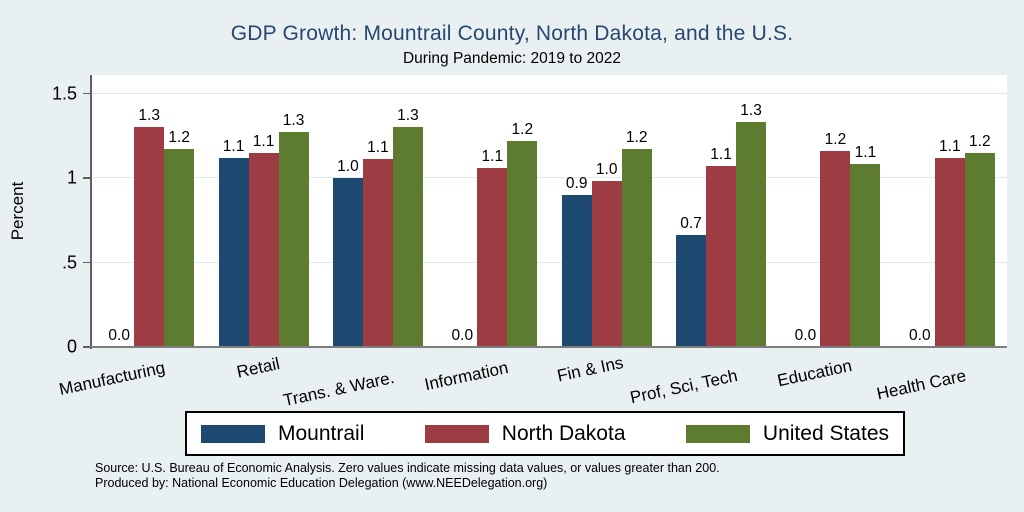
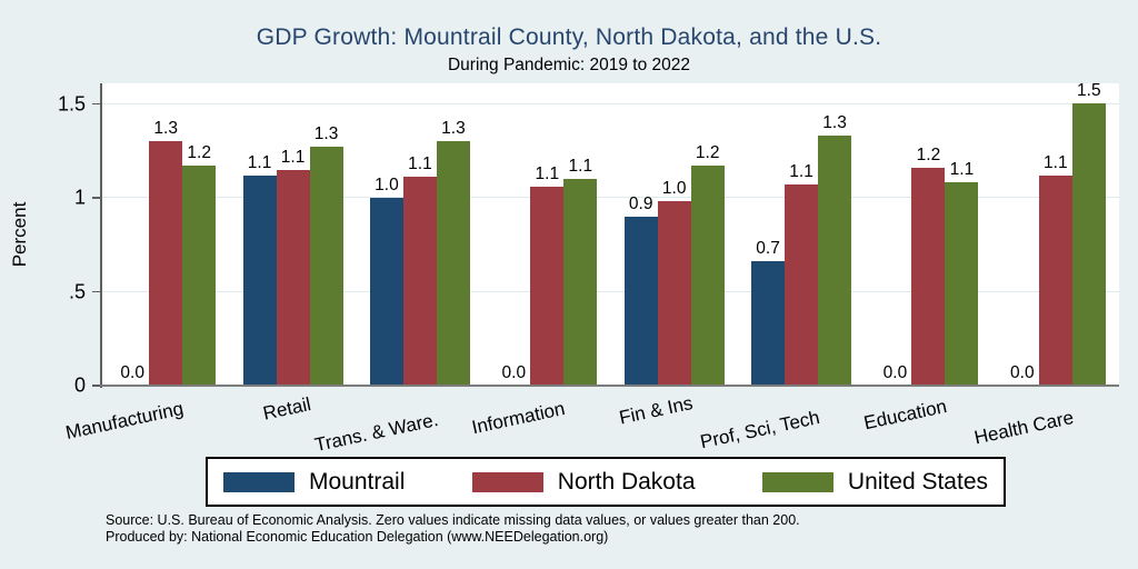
United States/Information: 1.2 -> 1.1
United States/Health Care: 1.2 -> 1.5
